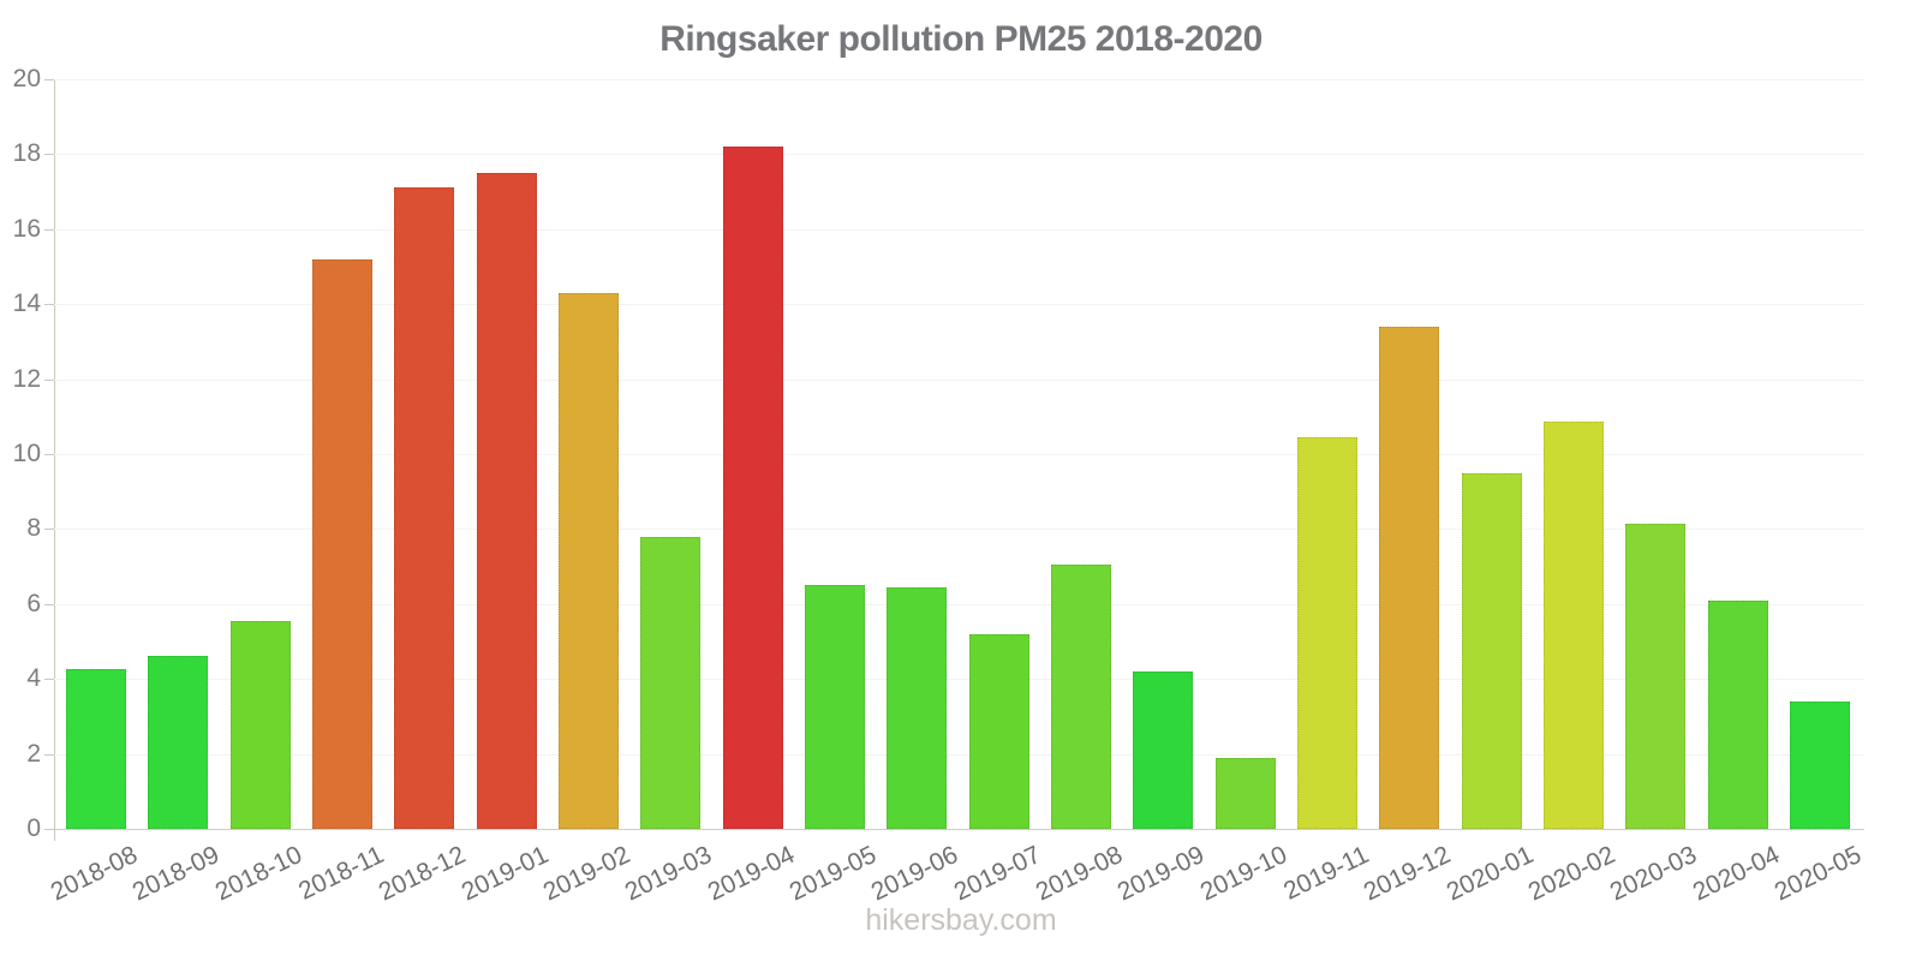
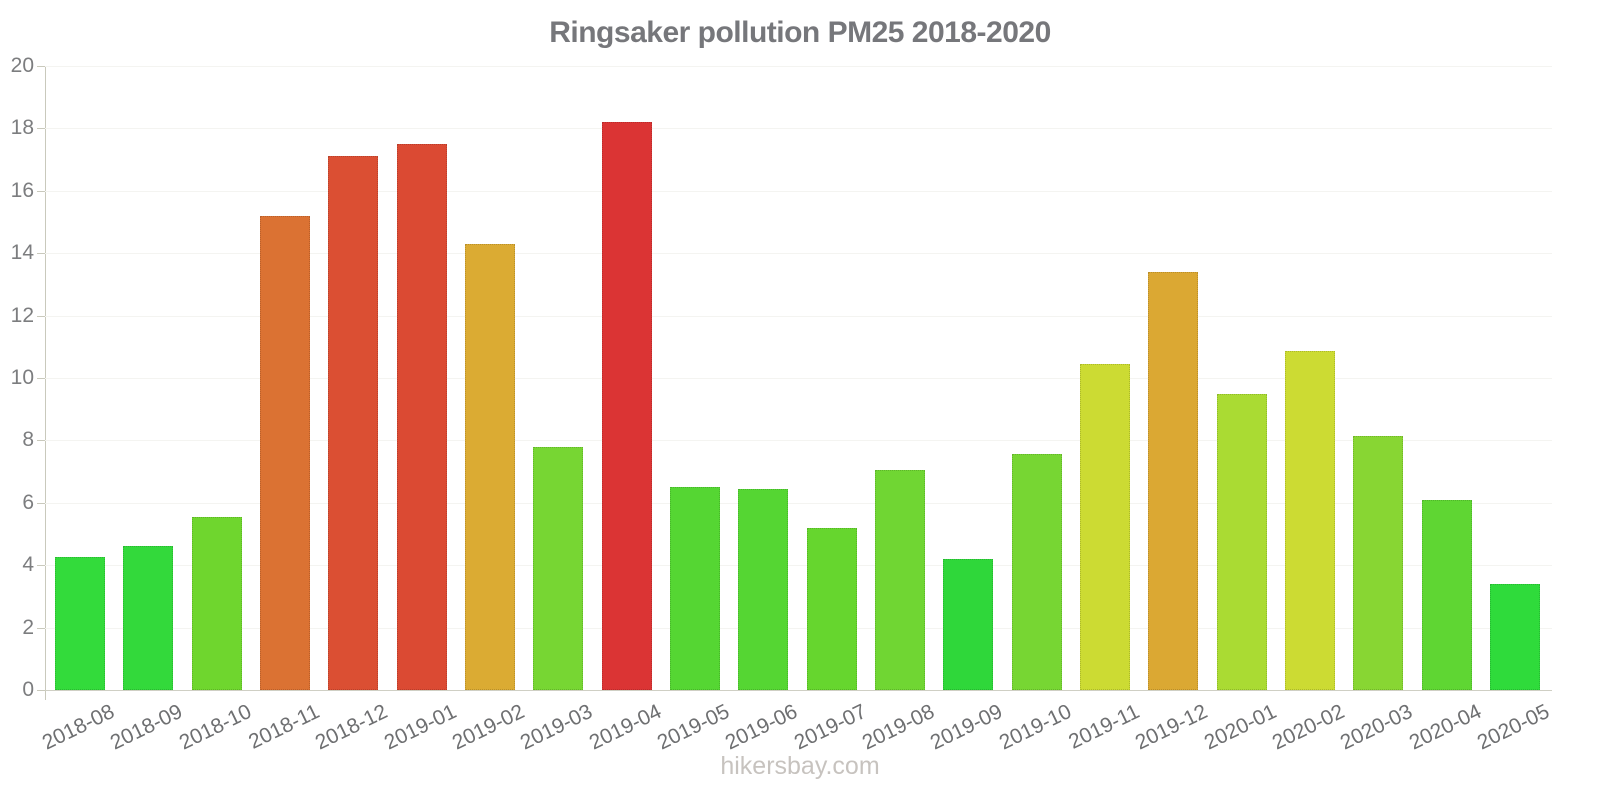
2019-10: 1.9 -> 7.5
